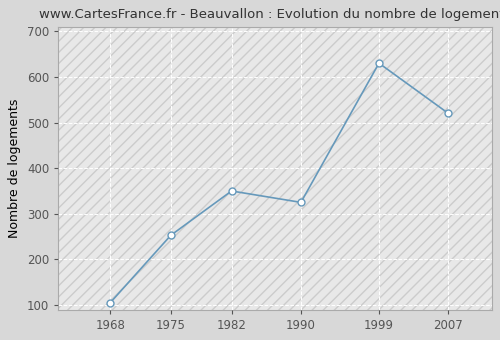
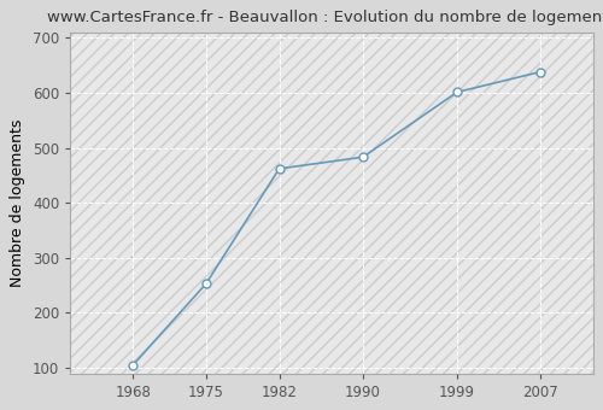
1982: 350 -> 462
1990: 325 -> 483
1999: 630 -> 601
2007: 520 -> 638
